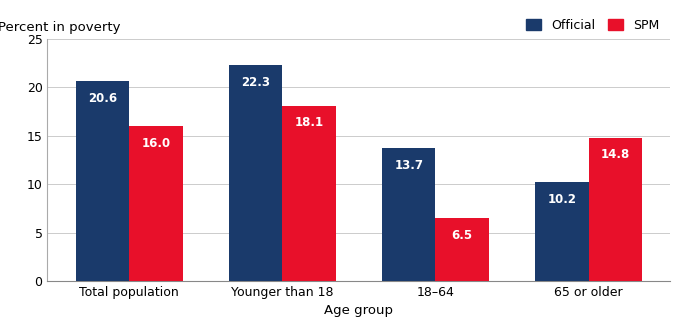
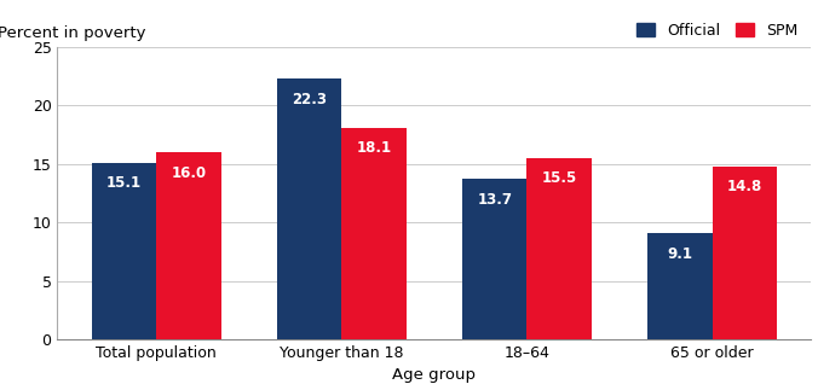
Official/Total population: 20.6 -> 15.1
SPM/18–64: 6.5 -> 15.5
Official/65 or older: 10.2 -> 9.1
